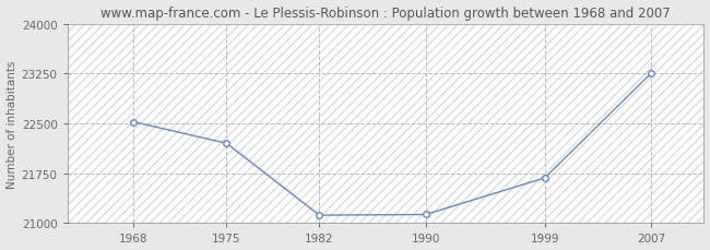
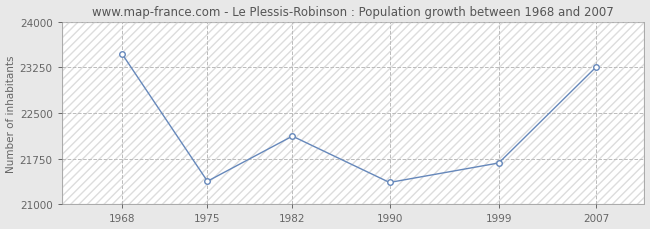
1968: 22520 -> 23460
1975: 22200 -> 21380
1982: 21120 -> 22120
1990: 21130 -> 21360
